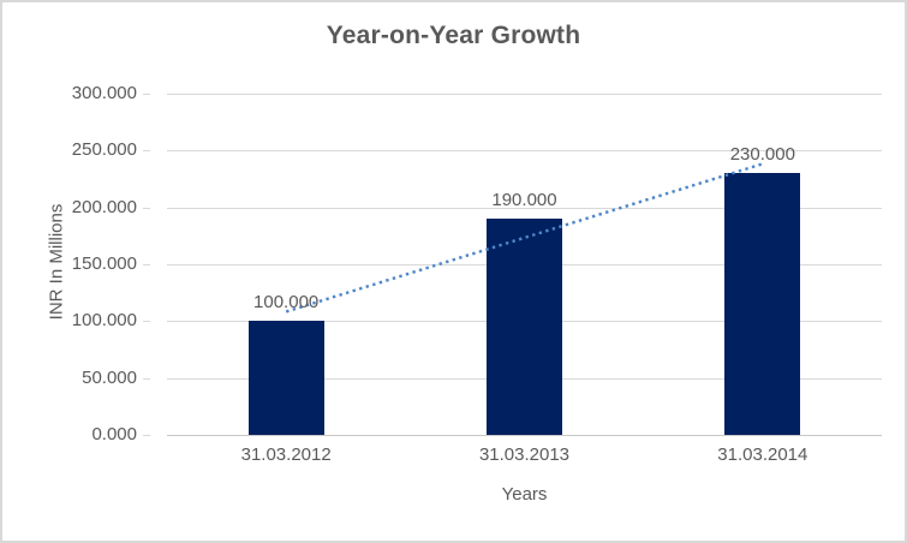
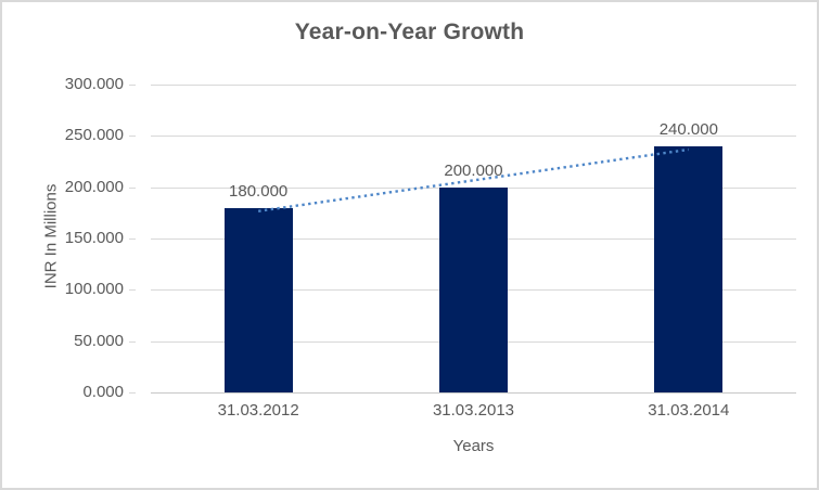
31.03.2012: 100.000 -> 180.000
31.03.2013: 190.000 -> 200.000
31.03.2014: 230.000 -> 240.000
